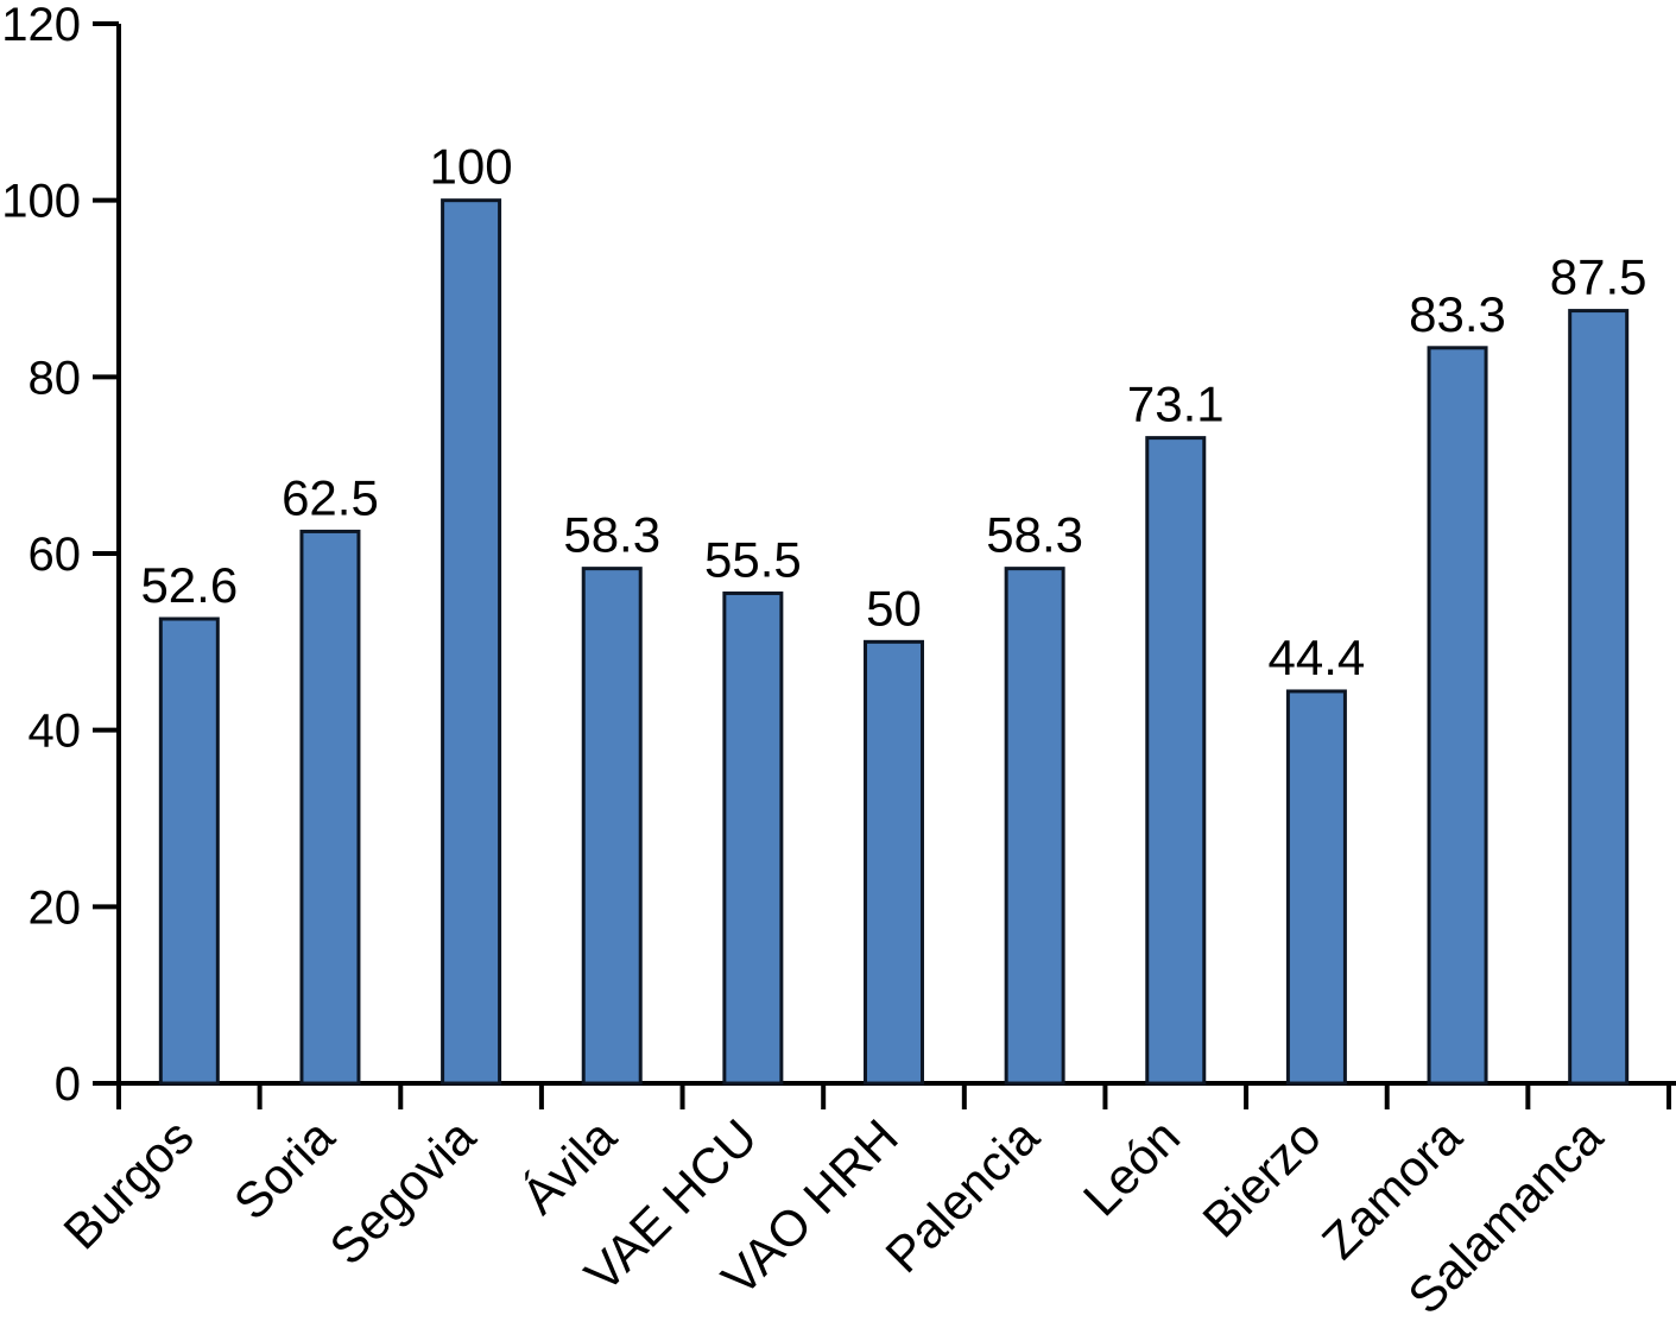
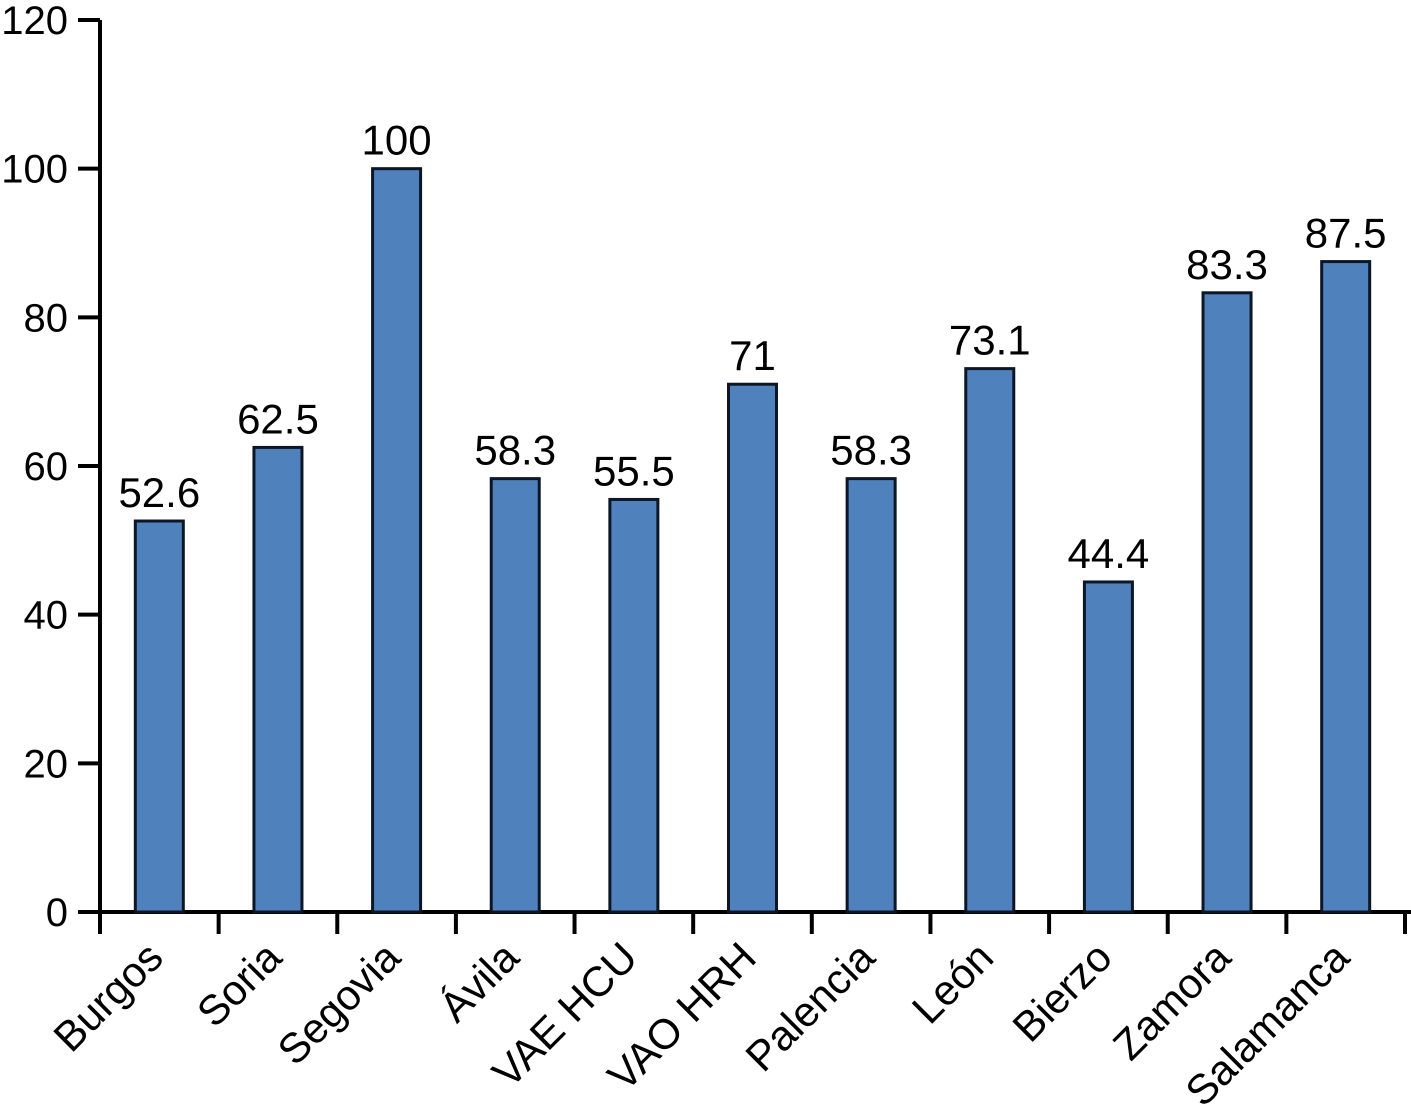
VAO HRH: 50 -> 71
